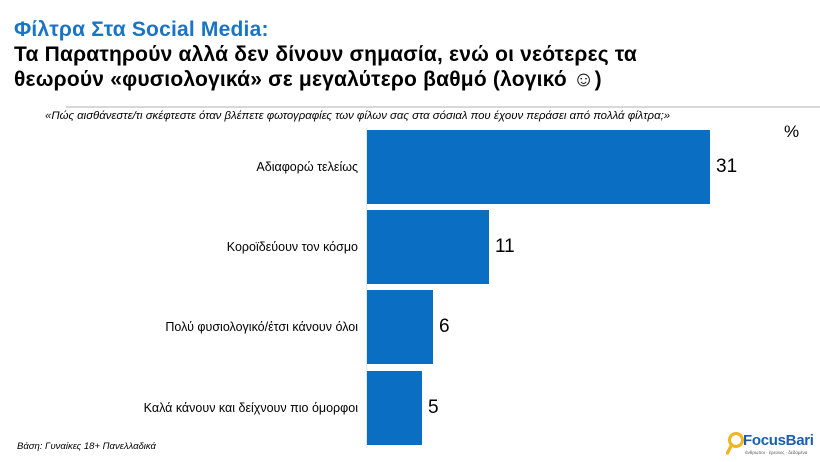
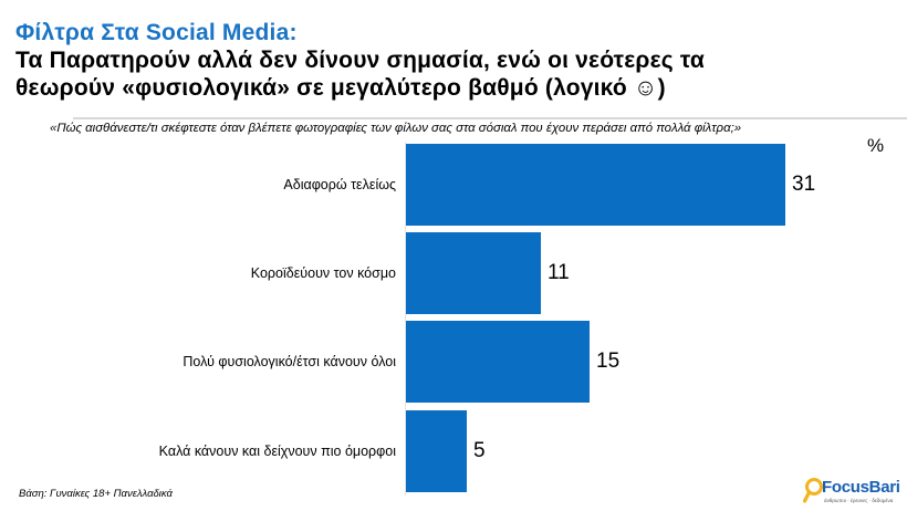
Πολύ φυσιολογικό/έτσι κάνουν όλοι: 6 -> 15
